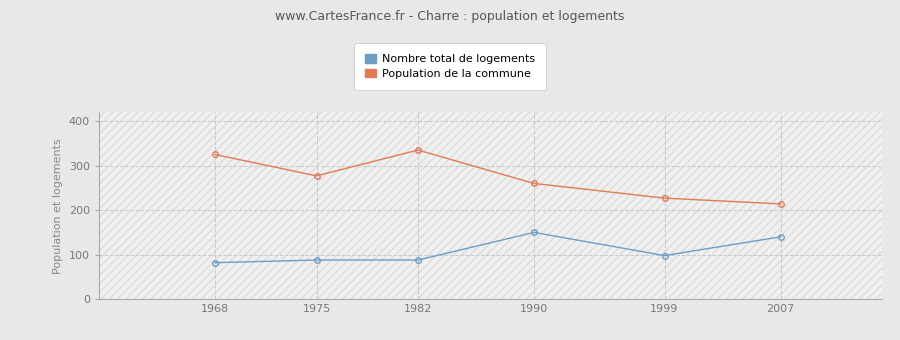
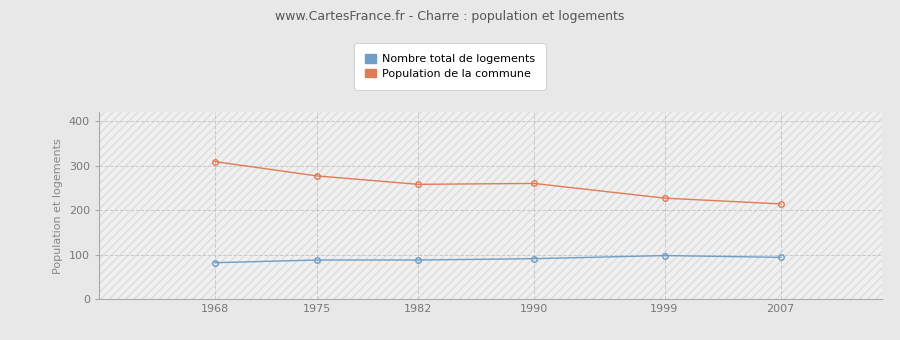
Population de la commune/1968: 325 -> 309
Population de la commune/1982: 335 -> 258
Nombre total de logements/1990: 150 -> 91
Nombre total de logements/2007: 140 -> 94
